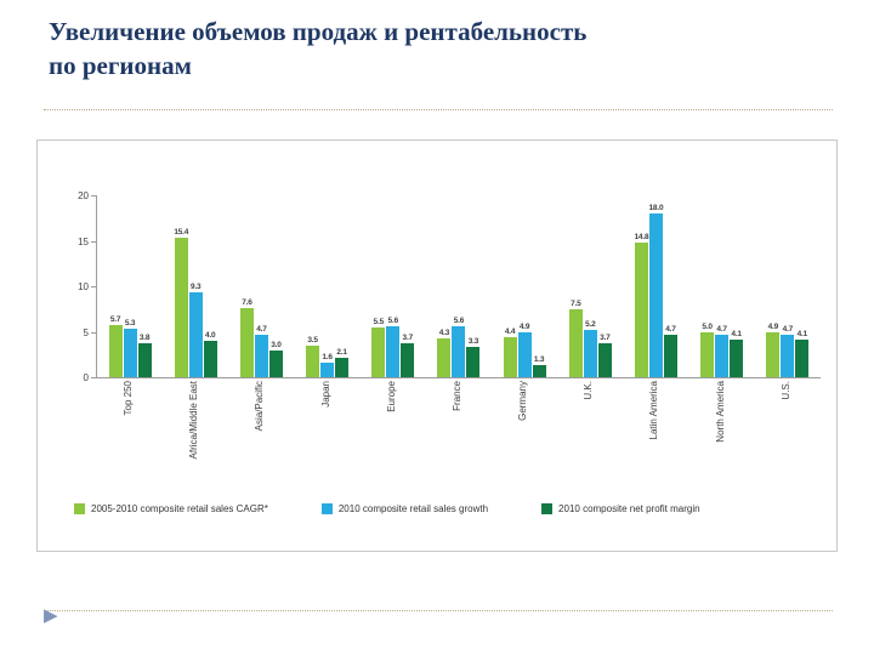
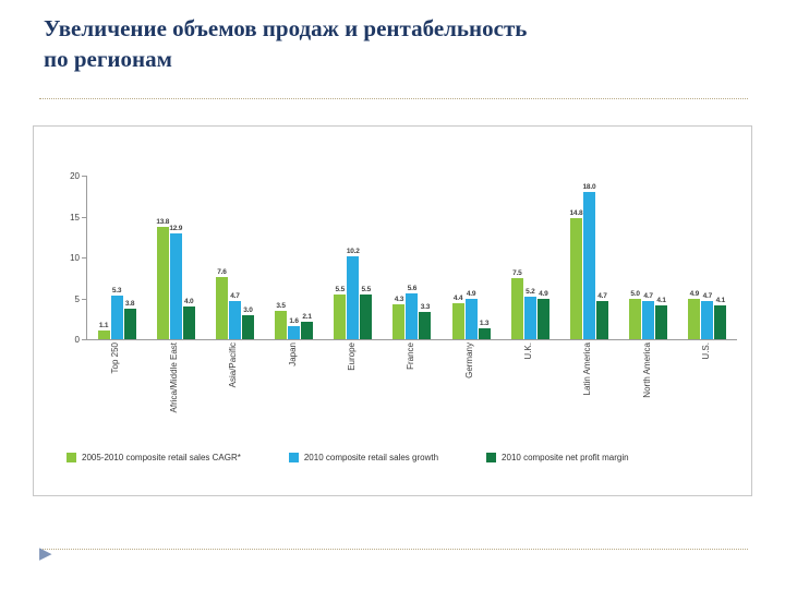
2005-2010 composite retail sales CAGR*/Top 250: 5.7 -> 1.1
2005-2010 composite retail sales CAGR*/Africa/Middle East: 15.4 -> 13.8
2010 composite retail sales growth/Africa/Middle East: 9.3 -> 12.9
2010 composite retail sales growth/Europe: 5.6 -> 10.2
2010 composite net profit margin/Europe: 3.7 -> 5.5
2010 composite net profit margin/U.K.: 3.7 -> 4.9
